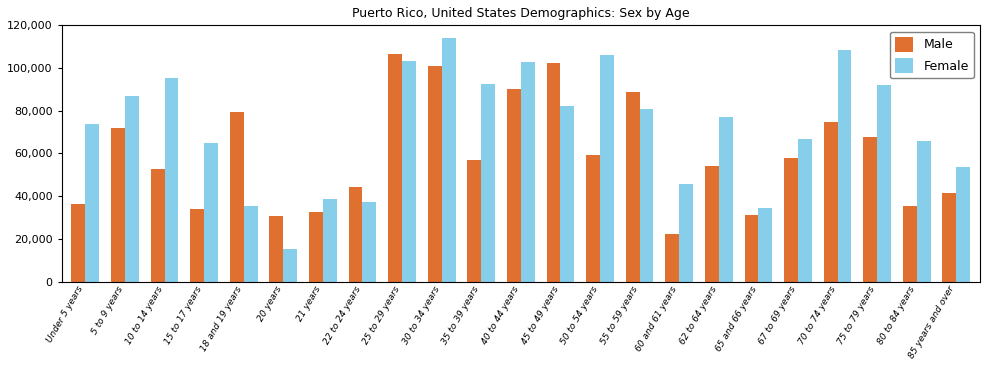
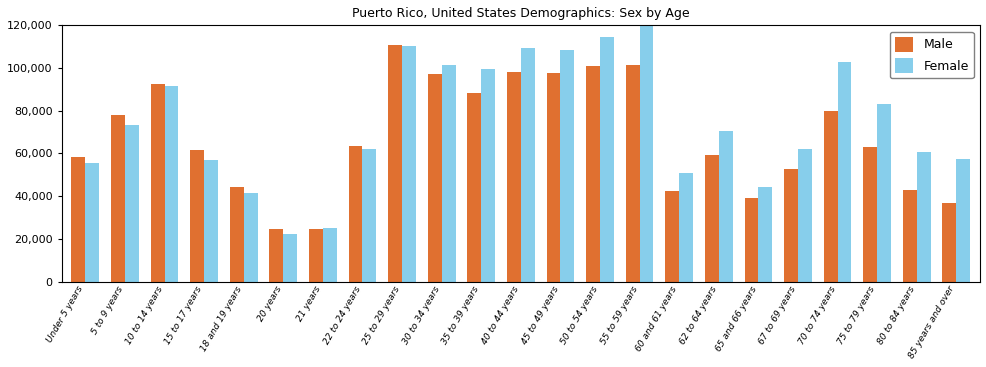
Male/Under 5 years: 36,500 -> 58,500
Female/Under 5 years: 74,000 -> 55,500
Male/5 to 9 years: 72,000 -> 78,000
Female/5 to 9 years: 87,000 -> 73,500
Male/10 to 14 years: 52,500 -> 92,500
Female/10 to 14 years: 95,500 -> 91,500
Male/15 to 17 years: 34,000 -> 61,500
Female/15 to 17 years: 65,000 -> 57,000
Male/18 and 19 years: 79,500 -> 44,500
Female/18 and 19 years: 35,500 -> 41,500
Male/20 years: 30,500 -> 24,500
Female/20 years: 15,500 -> 22,500
Male/21 years: 32,500 -> 24,500
Female/21 years: 38,500 -> 25,000
Male/22 to 24 years: 44,500 -> 63,500
Female/22 to 24 years: 37,500 -> 62,000
Male/25 to 29 years: 106,500 -> 111,000
Female/25 to 29 years: 103,500 -> 110,500
Male/30 to 34 years: 101,000 -> 97,000
Female/30 to 34 years: 114,000 -> 101,500
Male/35 to 39 years: 57,000 -> 88,500
Female/35 to 39 years: 92,500 -> 99,500
Male/40 to 44 years: 90,000 -> 98,000
Female/40 to 44 years: 103,000 -> 109,500
Male/45 to 49 years: 102,500 -> 97,500
Female/45 to 49 years: 82,000 -> 108,500
Male/50 to 54 years: 59,500 -> 101,000
Female/50 to 54 years: 106,000 -> 114,500
Male/55 to 59 years: 89,000 -> 101,500
Female/55 to 59 years: 81,000 -> 119,500
Male/60 and 61 years: 22,500 -> 42,500
Female/60 and 61 years: 45,500 -> 51,000
Male/62 to 64 years: 54,000 -> 59,500
Female/62 to 64 years: 77,000 -> 70,500
Male/65 and 66 years: 31,000 -> 39,000
Female/65 and 66 years: 34,500 -> 44,500
Male/67 to 69 years: 58,000 -> 52,500
Female/67 to 69 years: 67,000 -> 62,000
Male/70 to 74 years: 74,500 -> 80,000
Female/70 to 74 years: 108,500 -> 103,000
Male/75 to 79 years: 67,500 -> 63,000
Female/75 to 79 years: 92,000 -> 83,000
Male/80 to 84 years: 35,500 -> 43,000
Female/80 to 84 years: 66,000 -> 60,500
Male/85 years and over: 41,500 -> 37,000
Female/85 years and over: 53,500 -> 57,500
